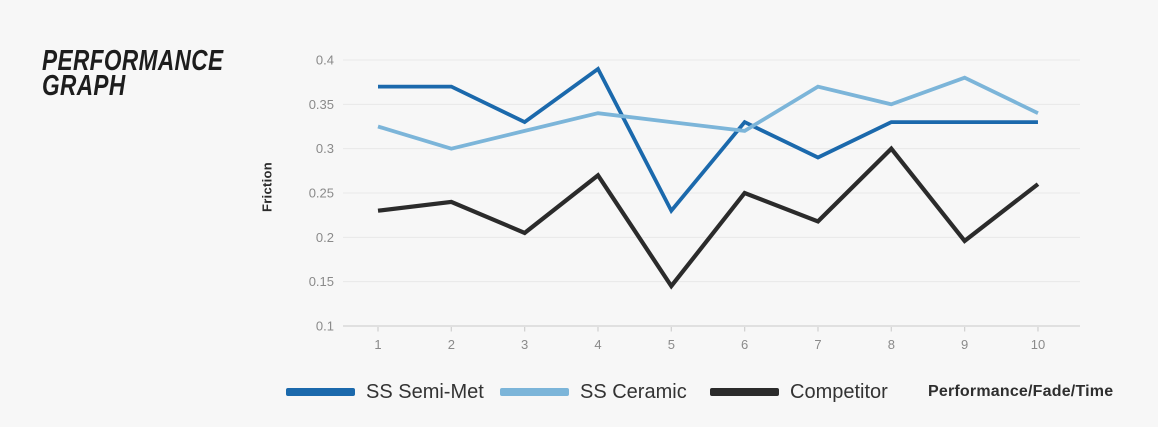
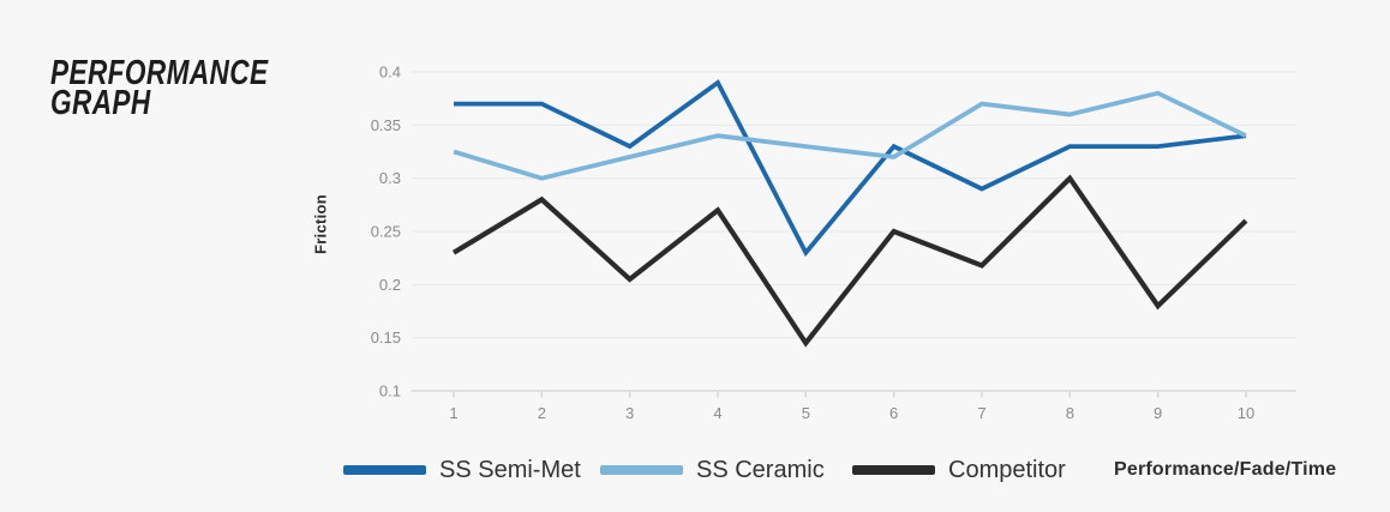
Competitor/2: 0.24 -> 0.28
SS Ceramic/8: 0.35 -> 0.36
Competitor/9: 0.20 -> 0.18
SS Semi-Met/10: 0.33 -> 0.34
